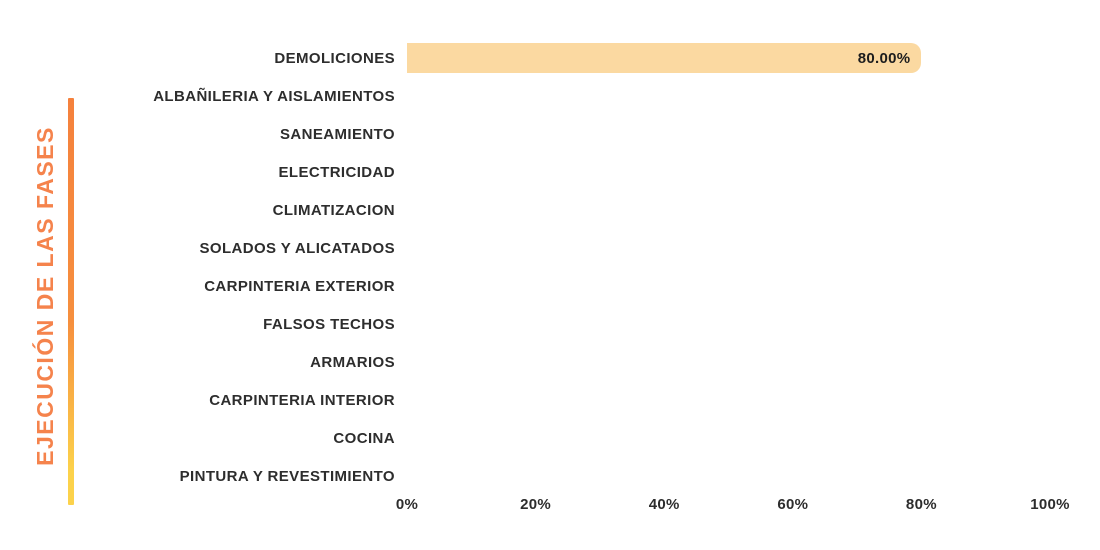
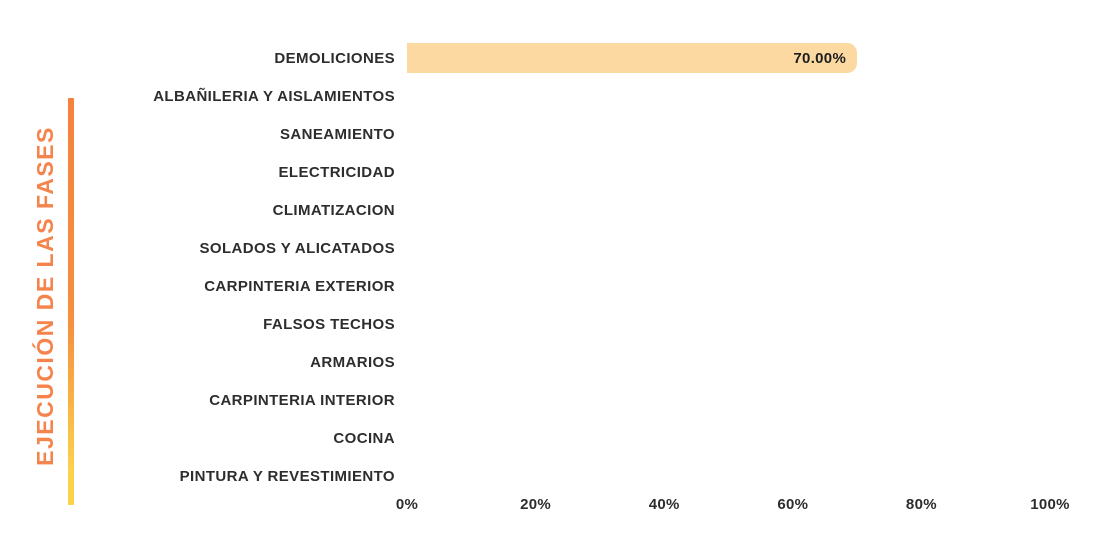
DEMOLICIONES: 80.00% -> 70.00%
